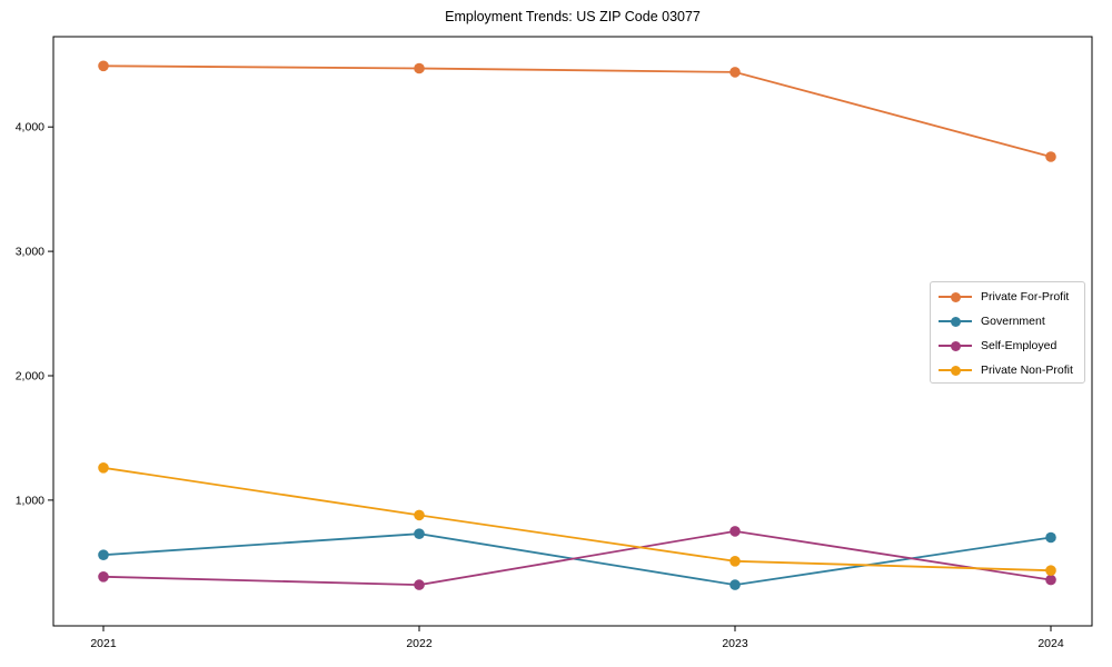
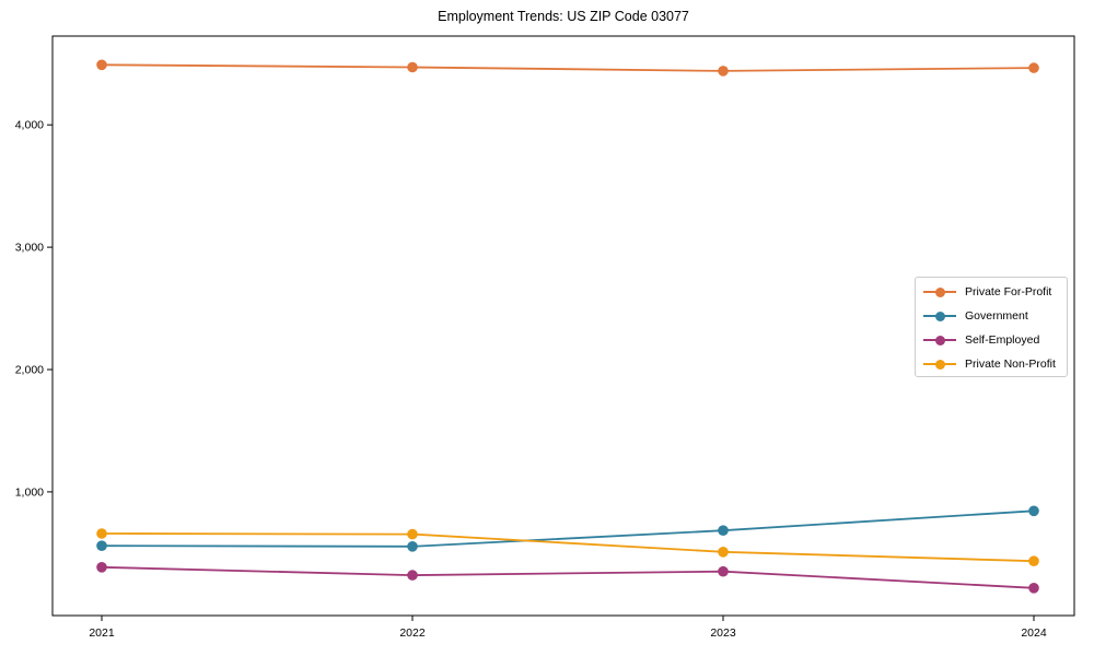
Private Non-Profit/2021: 1260 -> 660
Government/2022: 730 -> 560
Private Non-Profit/2022: 880 -> 660
Government/2023: 320 -> 680
Self-Employed/2023: 750 -> 350
Private For-Profit/2024: 3760 -> 4460
Government/2024: 700 -> 840
Self-Employed/2024: 360 -> 220
